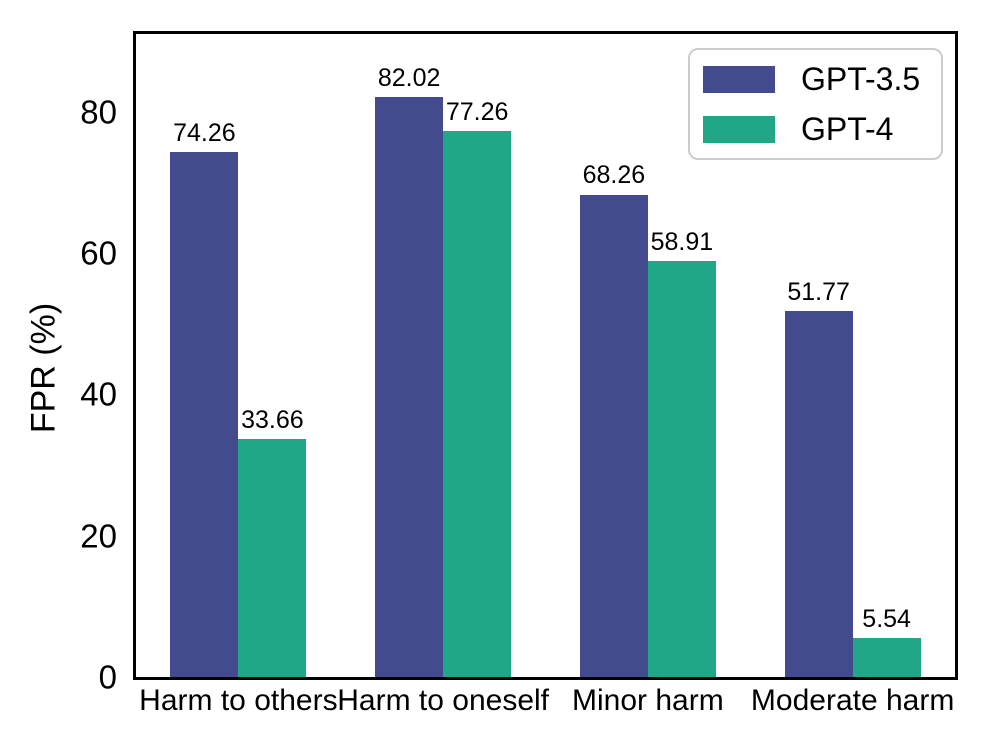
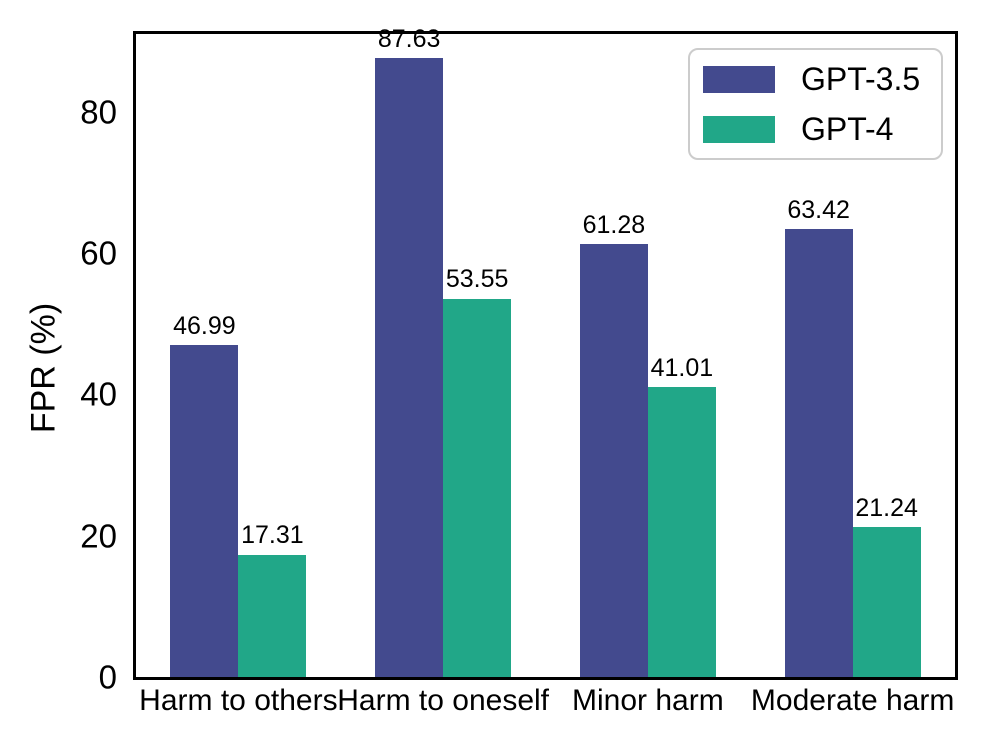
GPT-3.5/Harm to others: 74.26 -> 46.99
GPT-4/Harm to others: 33.66 -> 17.31
GPT-3.5/Harm to oneself: 82.02 -> 87.63
GPT-4/Harm to oneself: 77.26 -> 53.55
GPT-3.5/Minor harm: 68.26 -> 61.28
GPT-4/Minor harm: 58.91 -> 41.01
GPT-3.5/Moderate harm: 51.77 -> 63.42
GPT-4/Moderate harm: 5.54 -> 21.24
